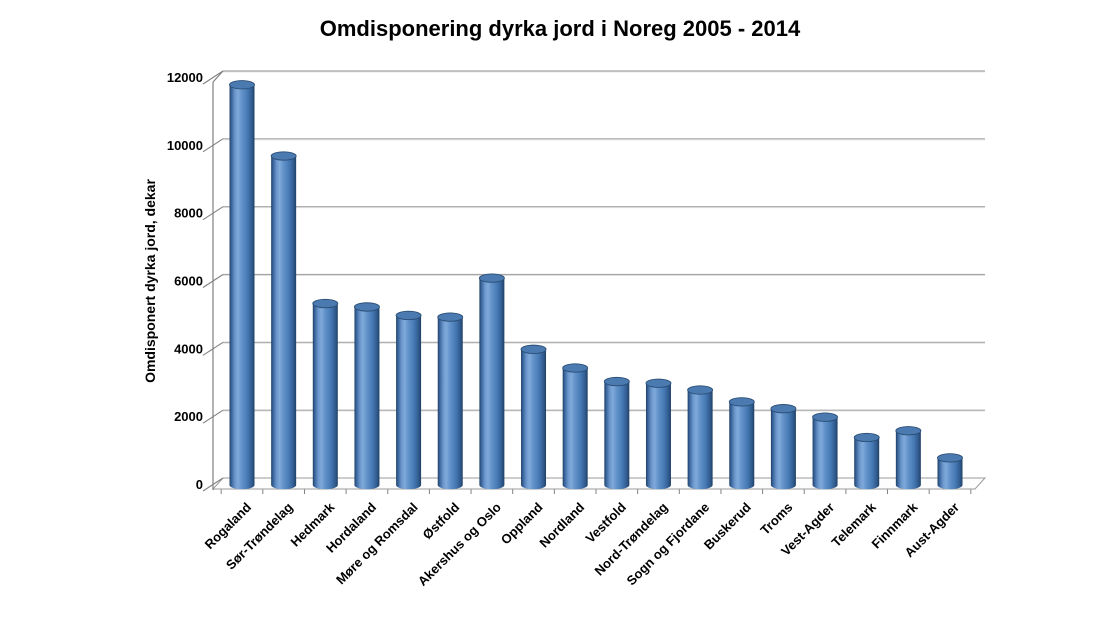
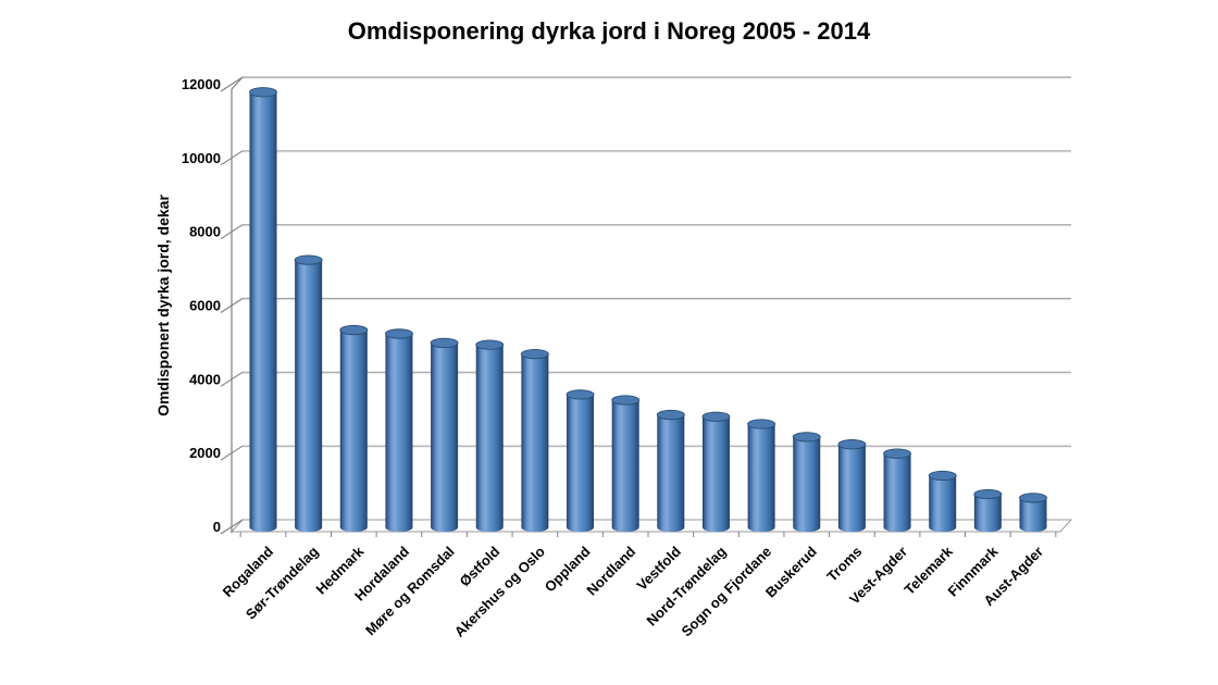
Sør-Trøndelag: 9700 -> 7200
Akershus og Oslo: 6100 -> 4700
Oppland: 4000 -> 3600
Finnmark: 1600 -> 900
